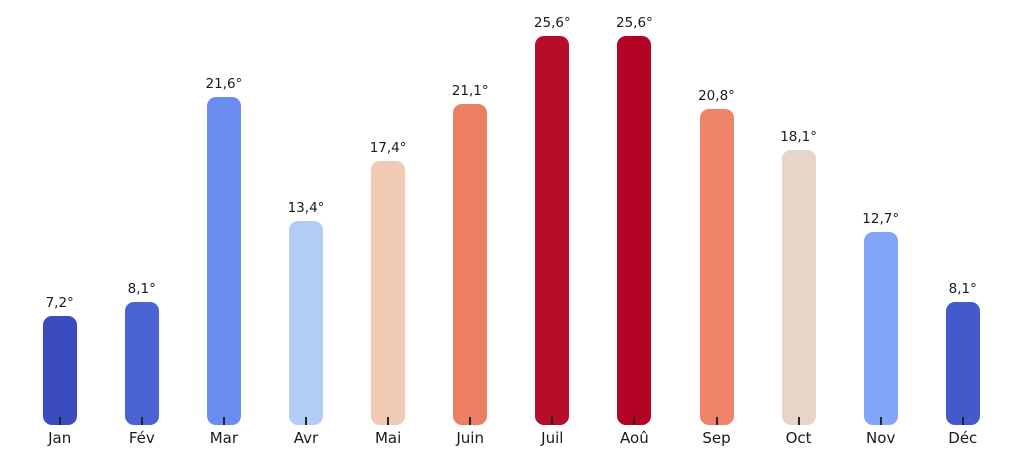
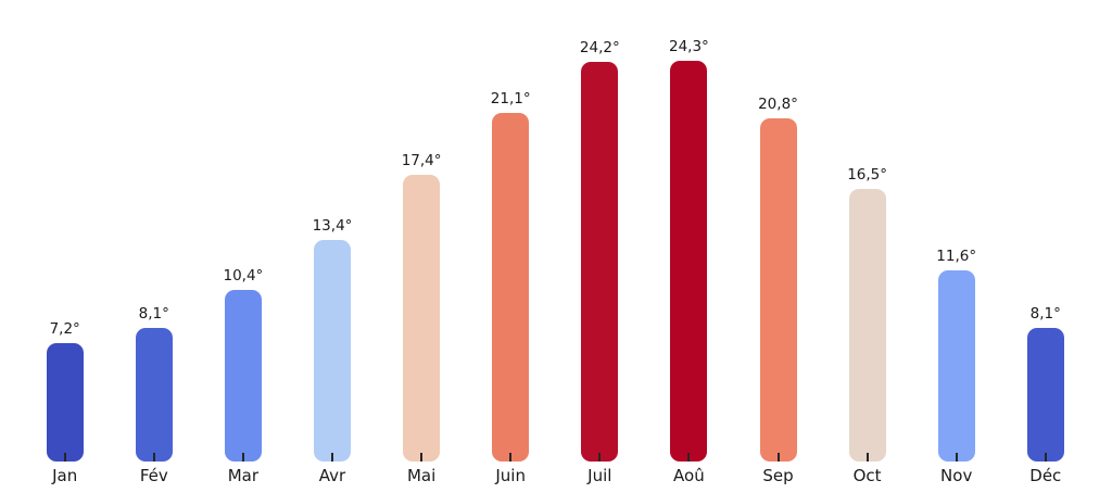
Mar: 21,6° -> 10,4°
Juil: 25,6° -> 24,2°
Aoû: 25,6° -> 24,3°
Oct: 18,1° -> 16,5°
Nov: 12,7° -> 11,6°
